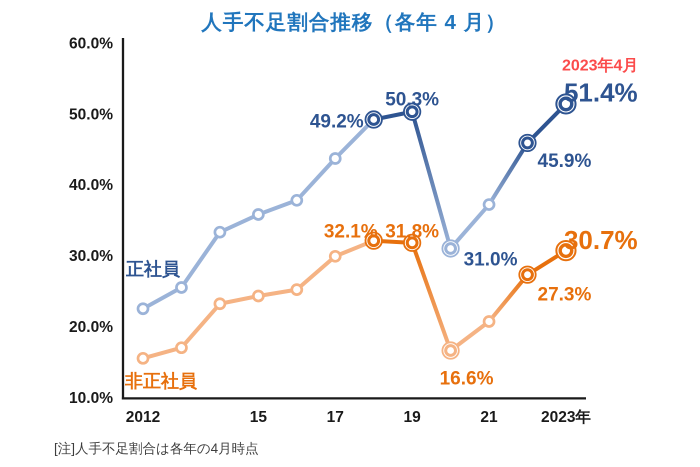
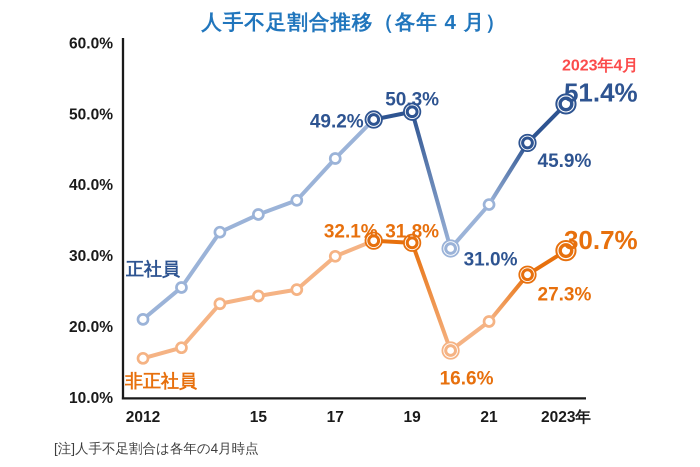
正社員/2012: 22% -> 21%
